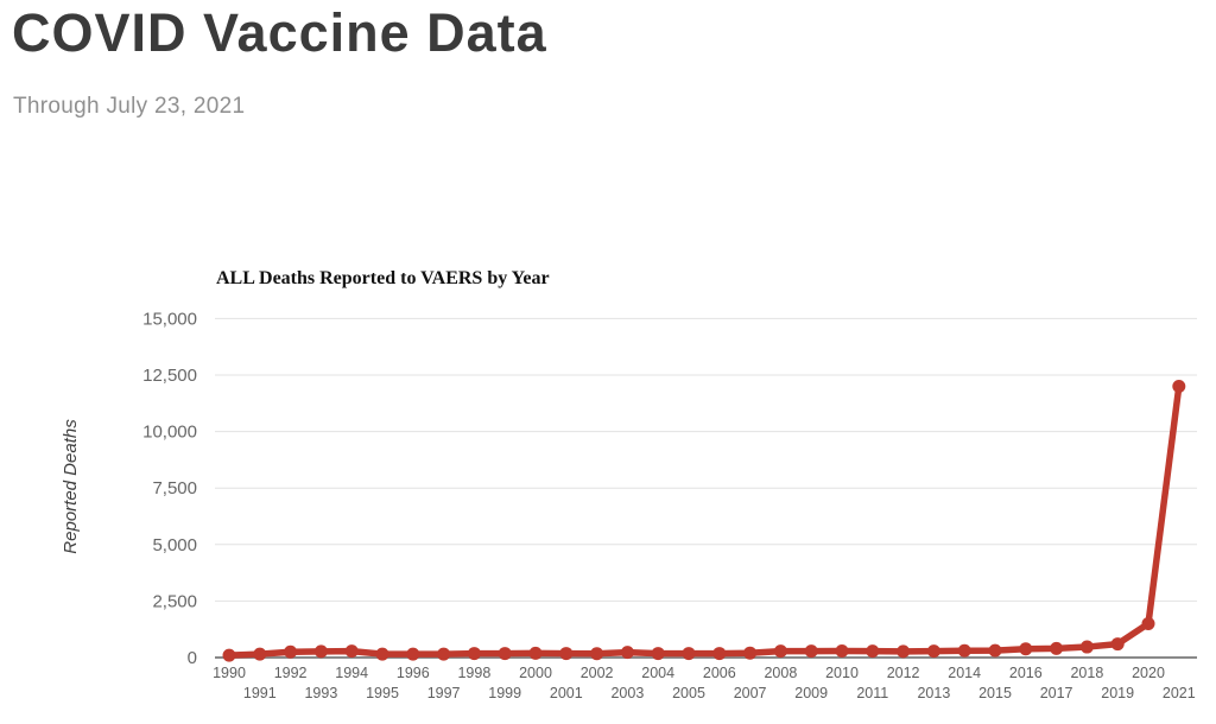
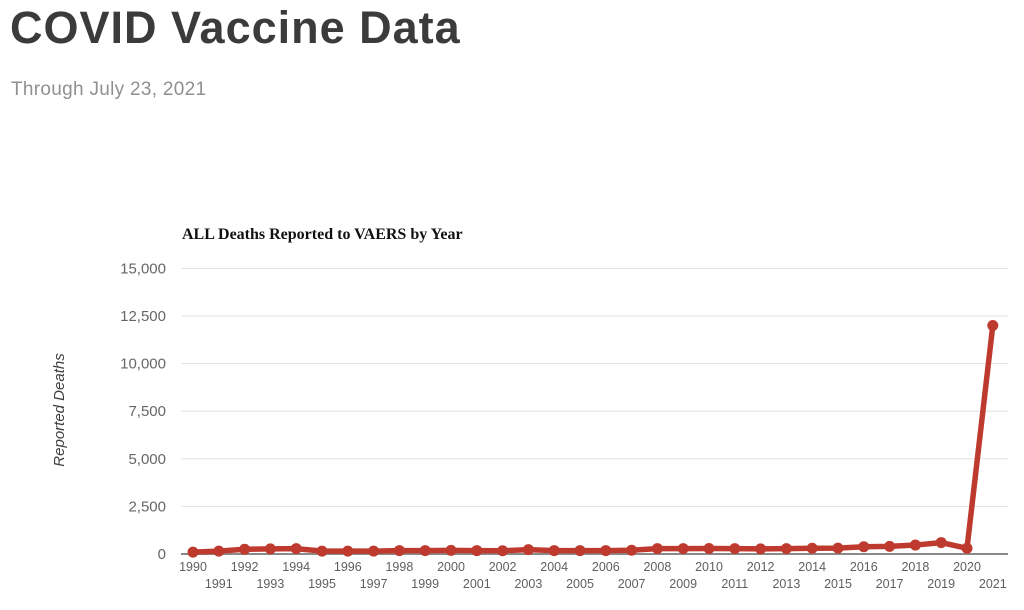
2020: 1500 -> 300
